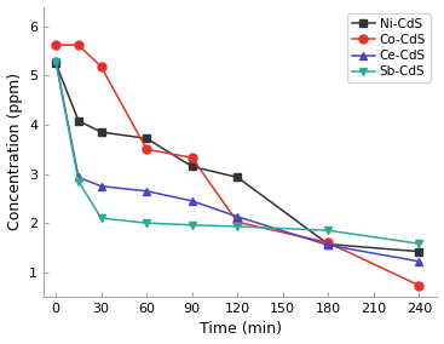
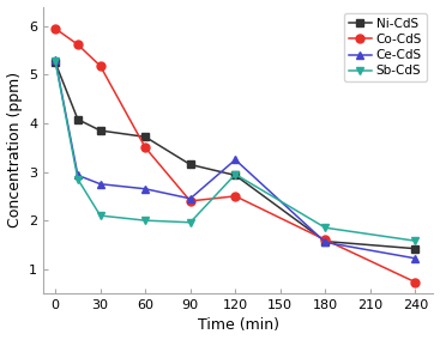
Co-CdS/0: 5.62 -> 5.95
Co-CdS/90: 3.33 -> 2.40
Co-CdS/120: 2.02 -> 2.50
Ce-CdS/120: 2.13 -> 3.25
Sb-CdS/120: 1.93 -> 2.95
